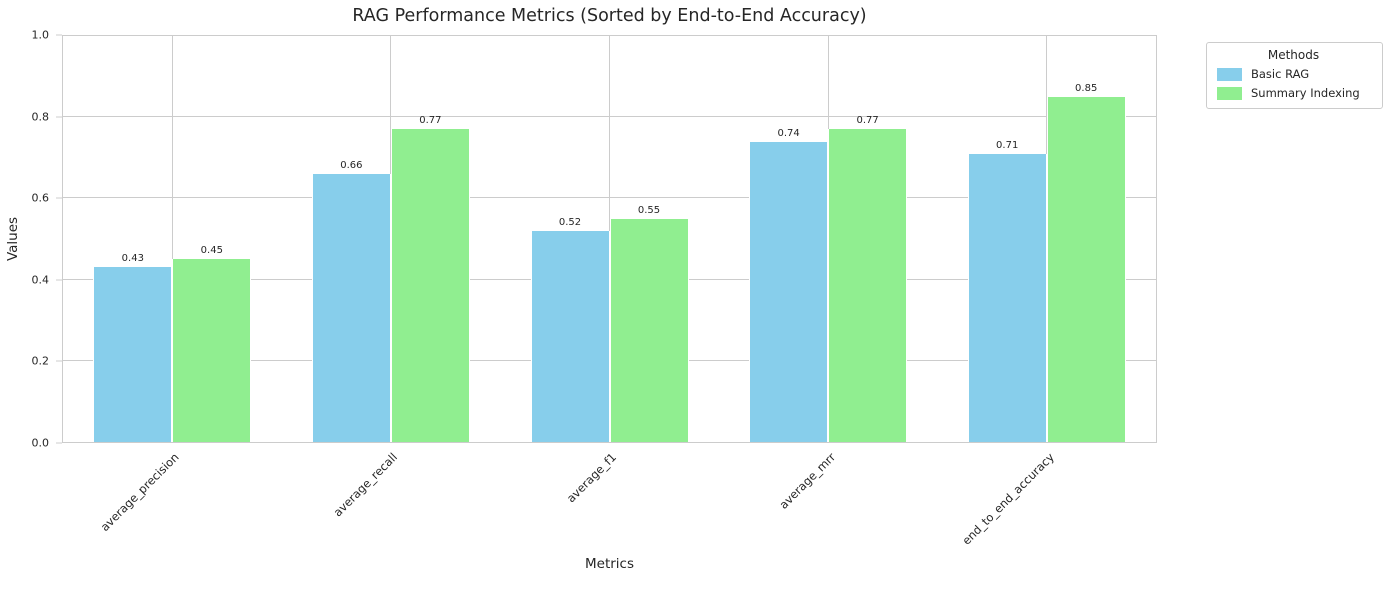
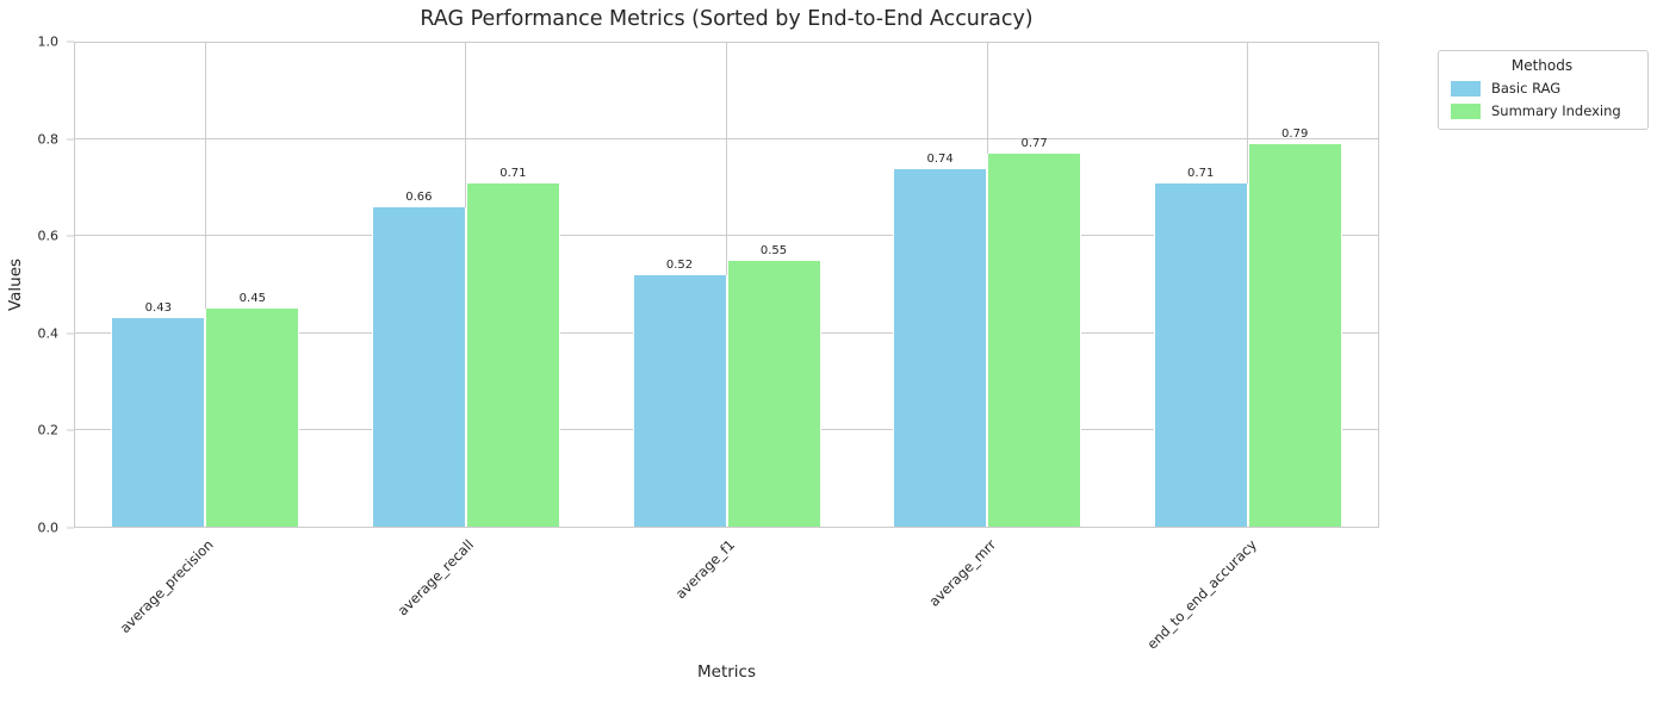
Summary Indexing/average_recall: 0.77 -> 0.71
Summary Indexing/end_to_end_accuracy: 0.85 -> 0.79
